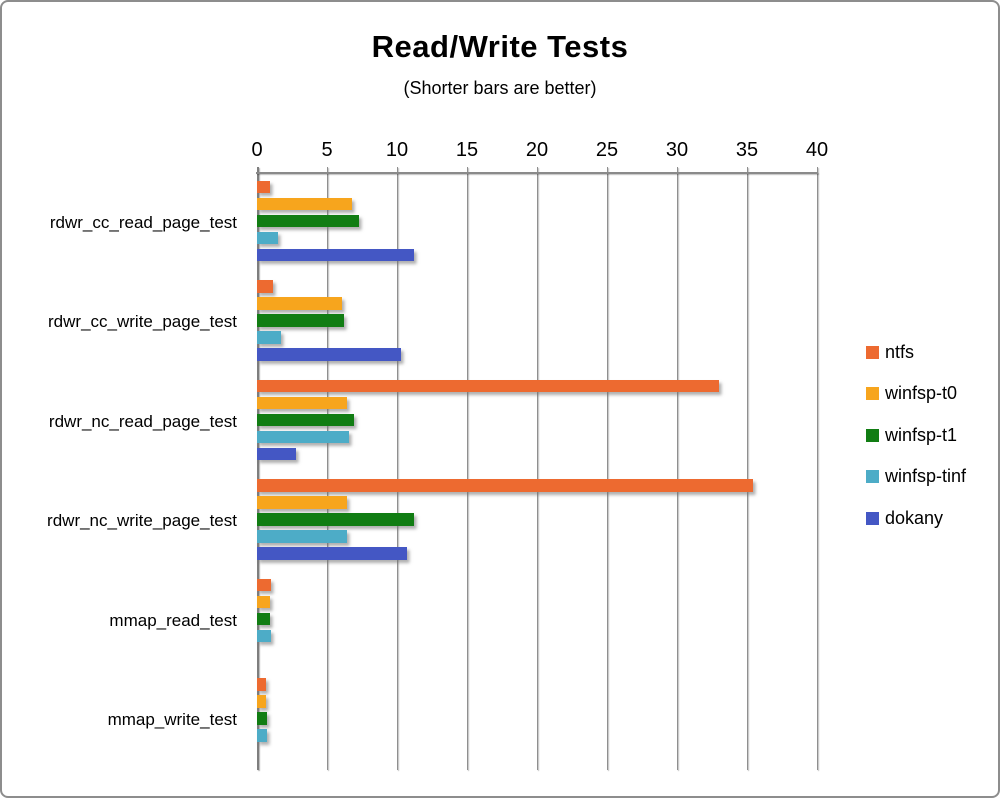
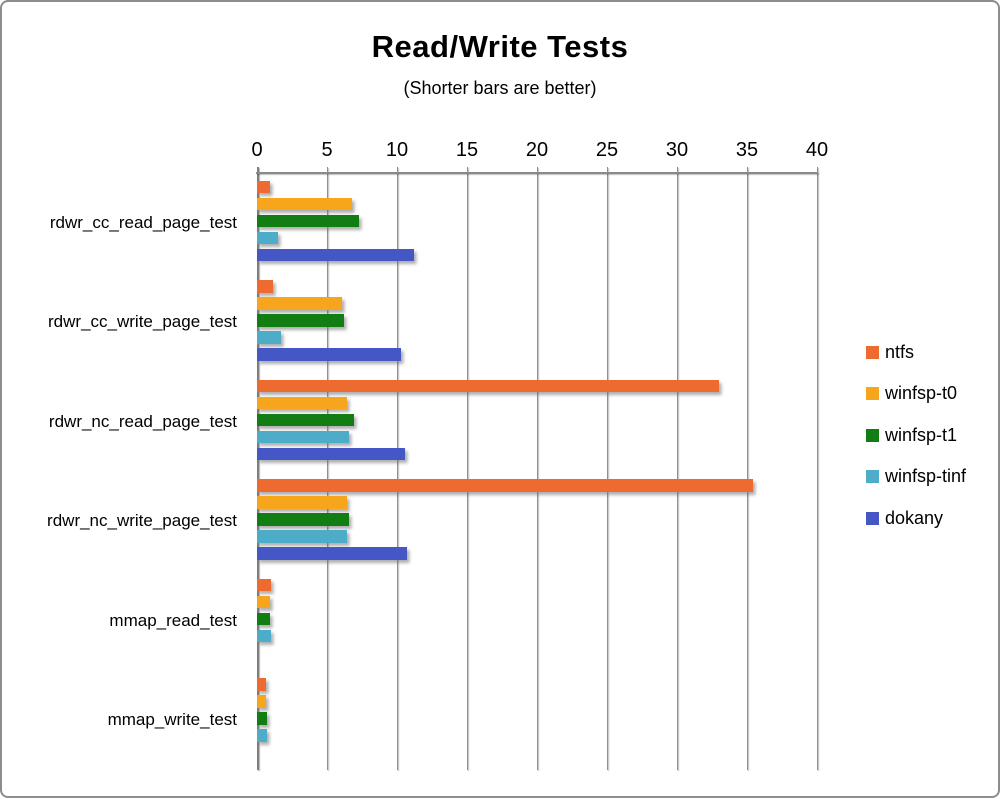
dokany/rdwr_nc_read_page_test: 2.8 -> 10.6
winfsp-t1/rdwr_nc_write_page_test: 11.2 -> 6.5
